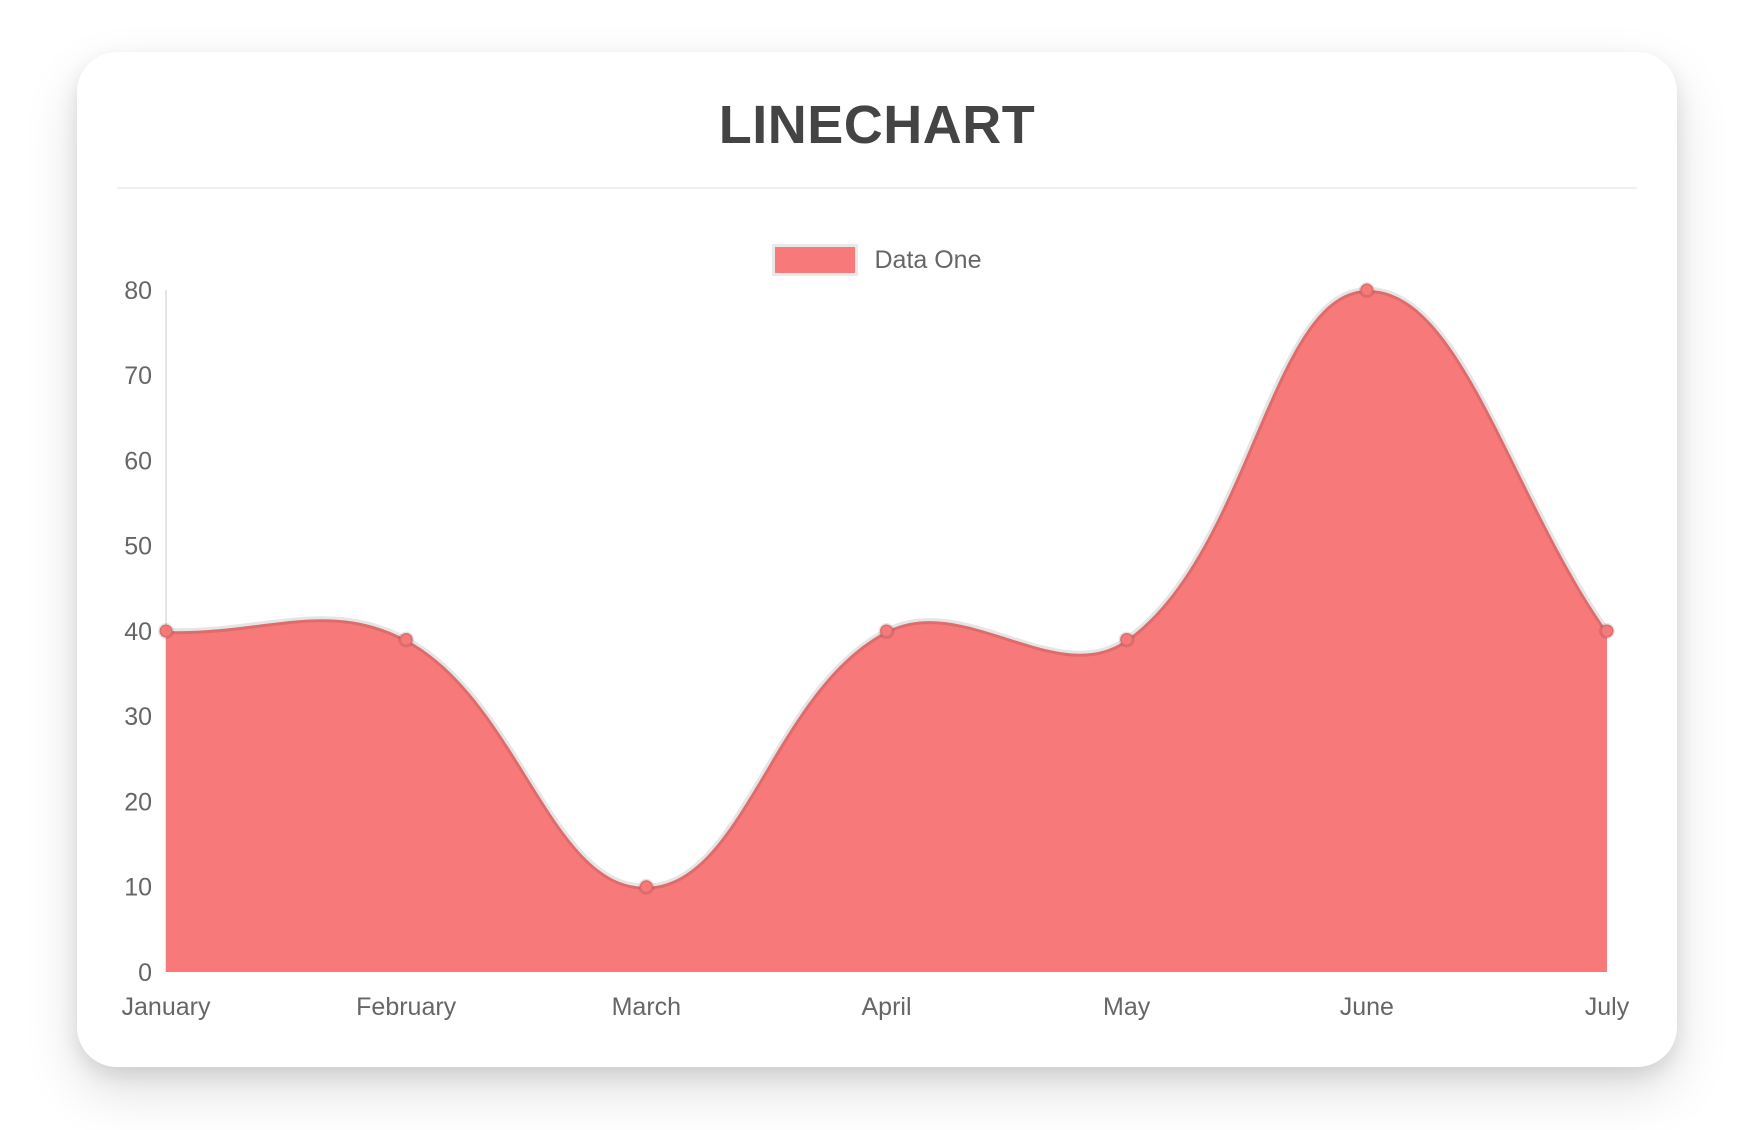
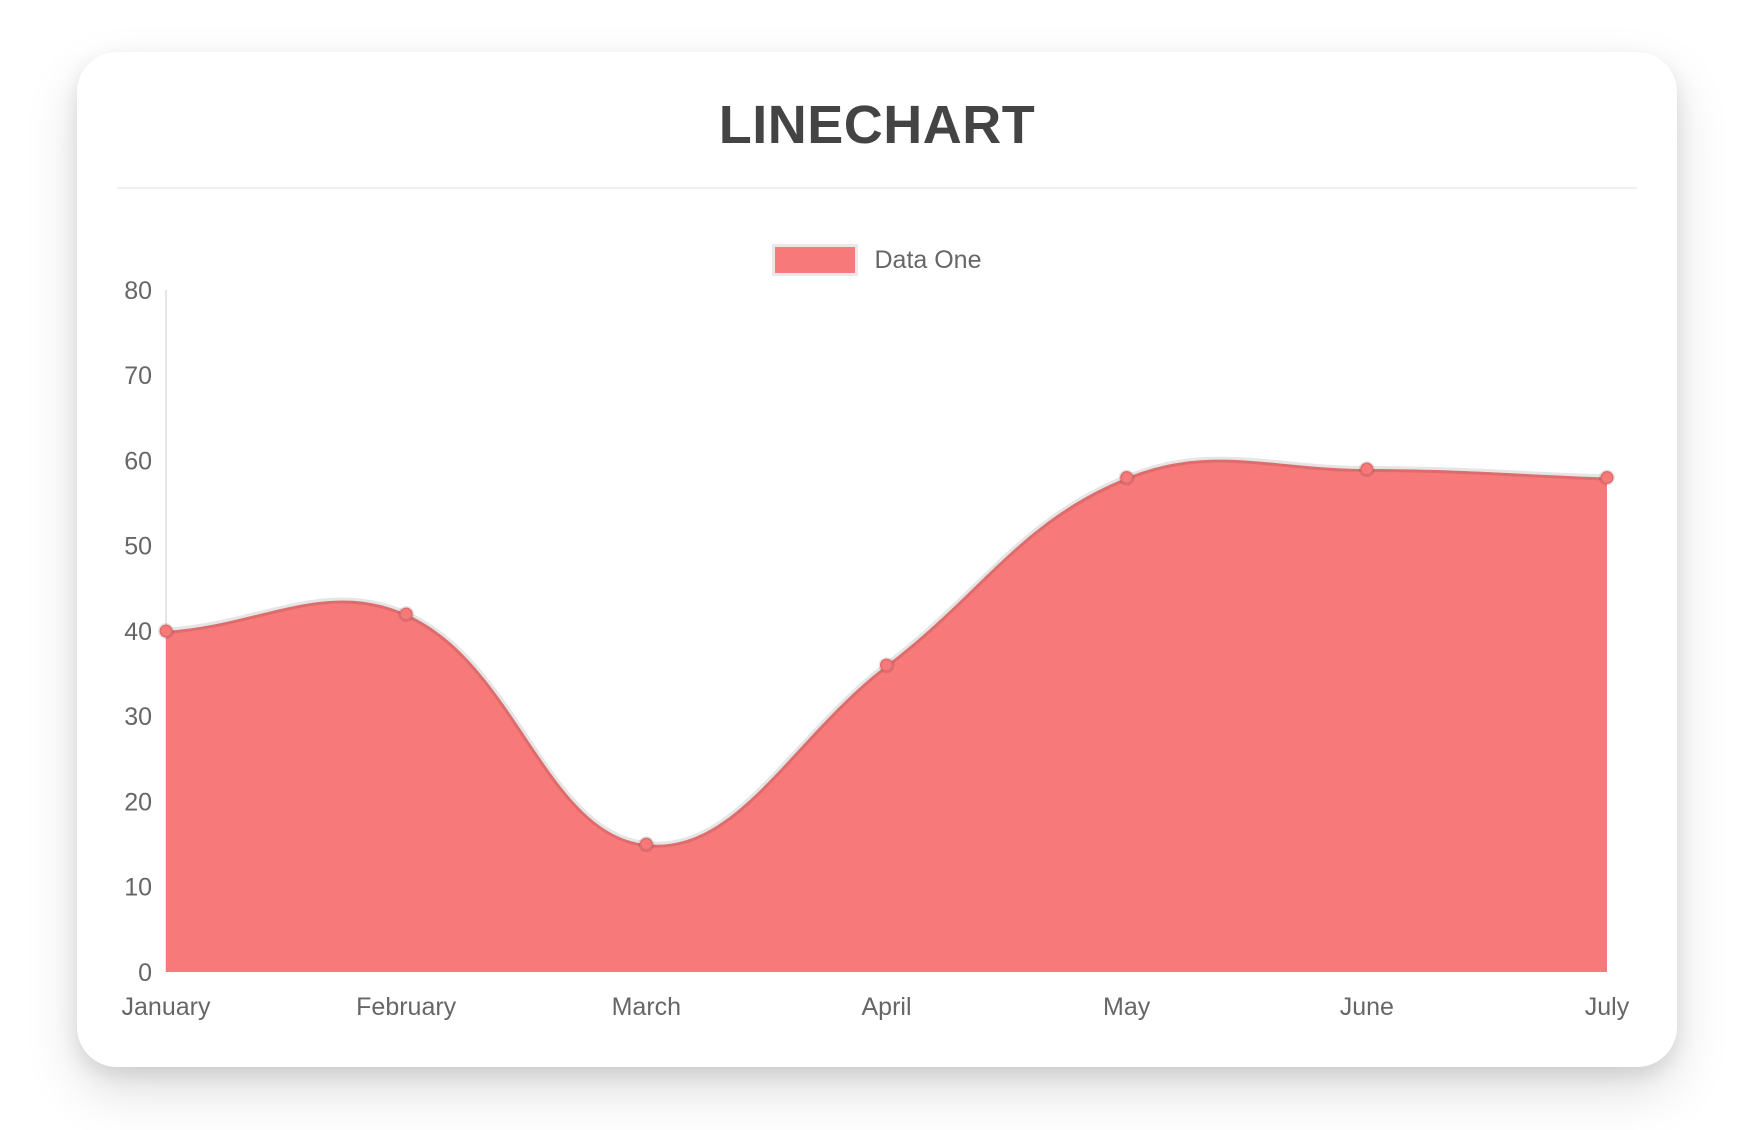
February: 39 -> 42
March: 10 -> 15
April: 40 -> 36
May: 39 -> 58
June: 80 -> 59
July: 40 -> 58
